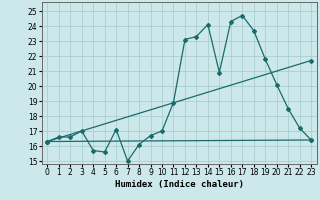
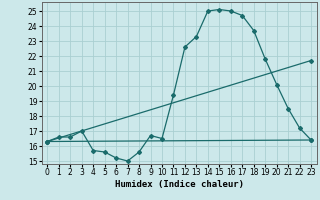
6: 17.1 -> 15.2
8: 16.1 -> 15.6
10: 17.0 -> 16.5
11: 18.9 -> 19.4
12: 23.1 -> 22.6
14: 24.1 -> 25.0
15: 20.9 -> 25.1
16: 24.3 -> 25.0
